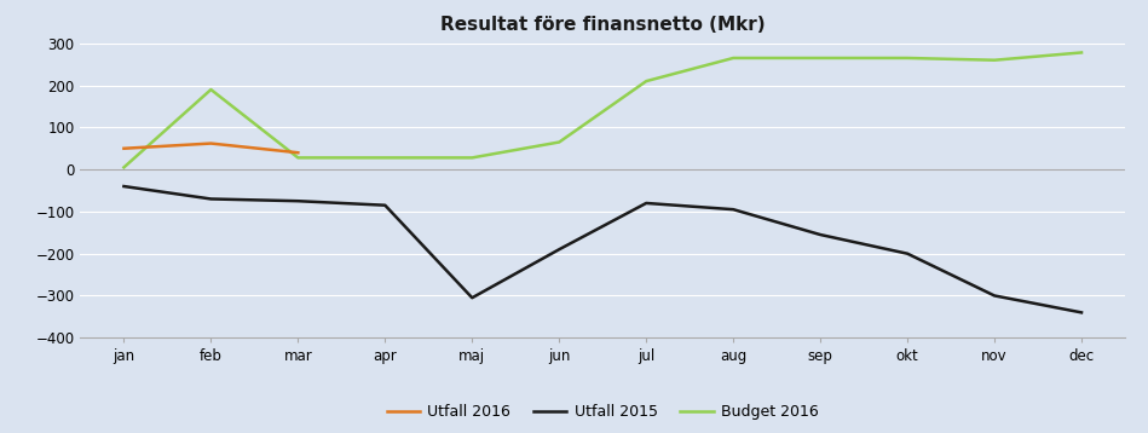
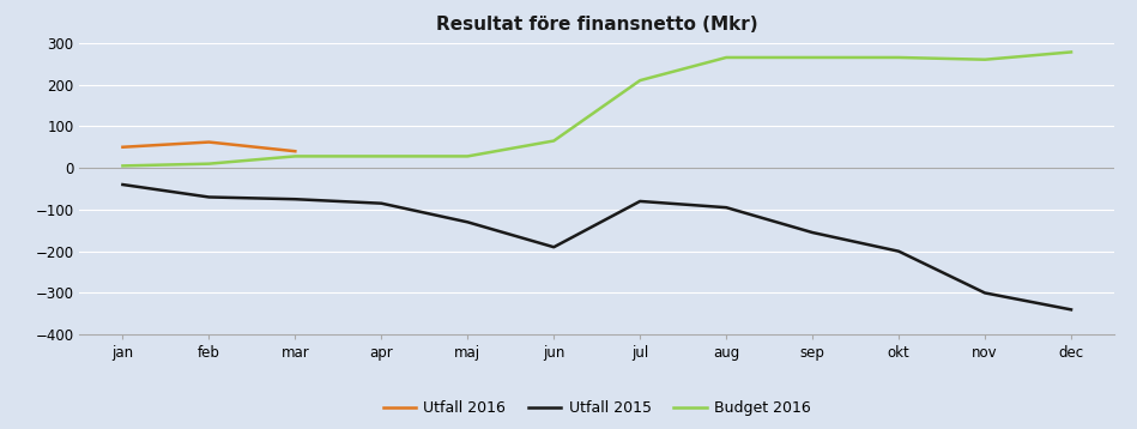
Budget 2016/feb: 190 -> 10
Utfall 2015/maj: -305 -> -130
